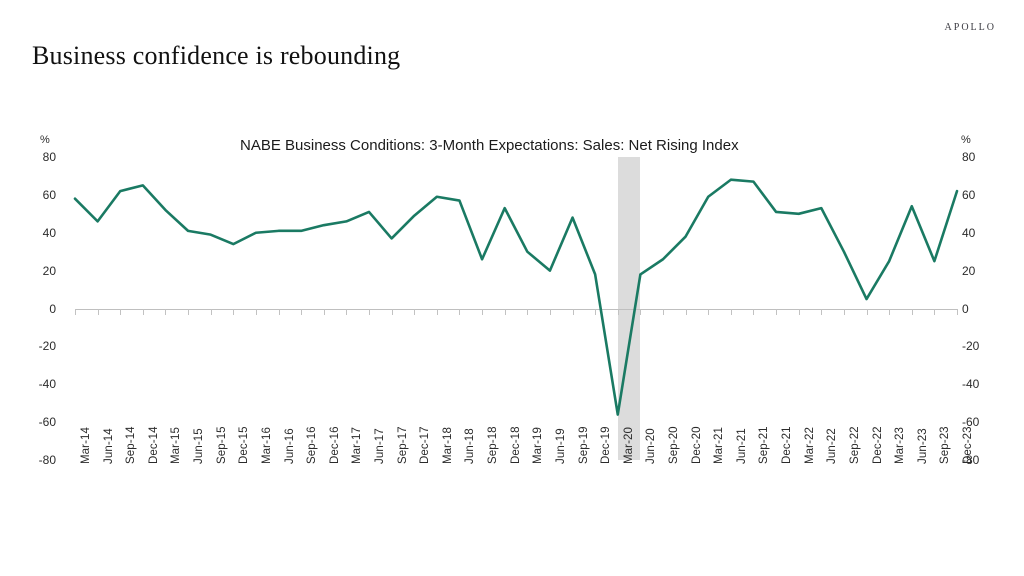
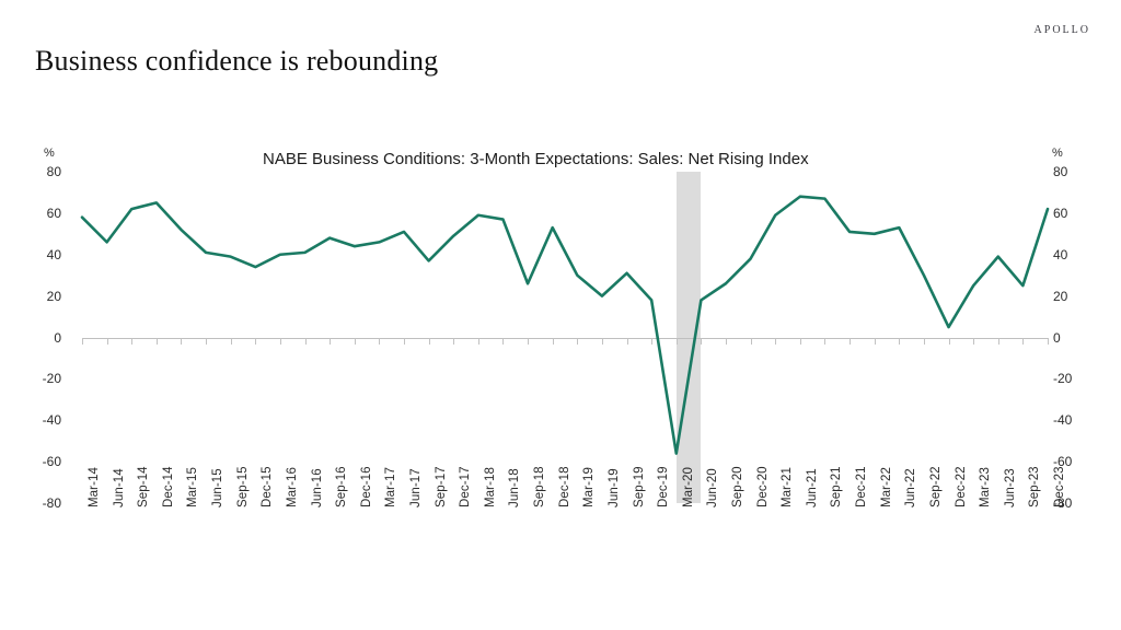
Sep-16: 41 -> 48
Sep-19: 48 -> 31
Jun-23: 54 -> 39
